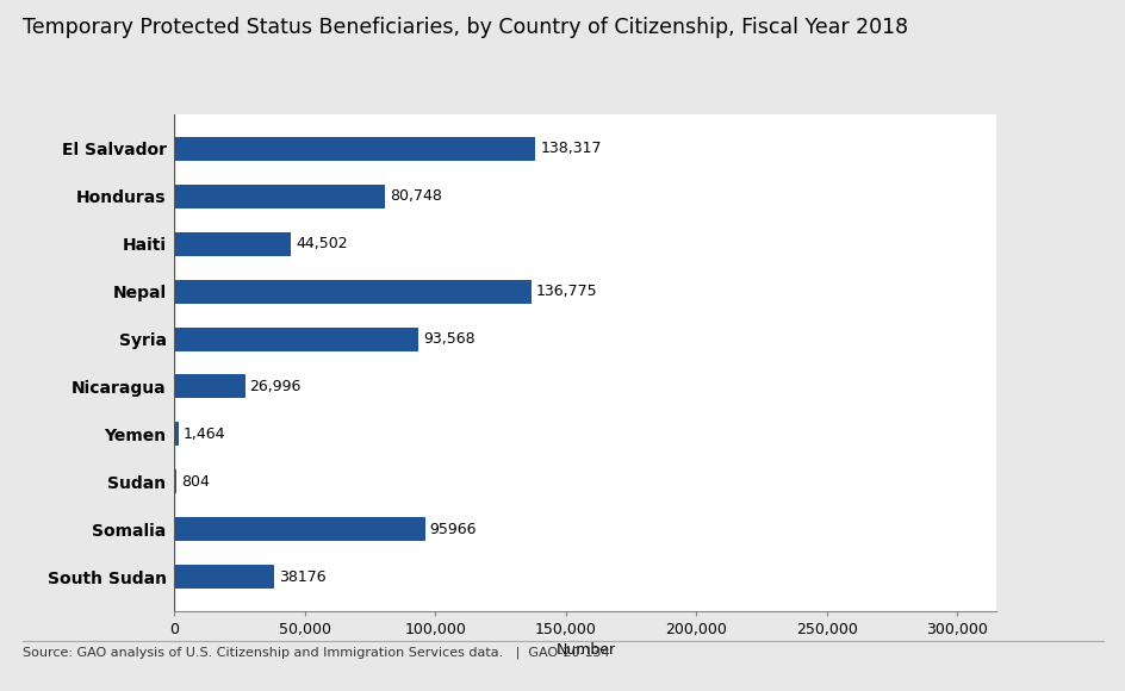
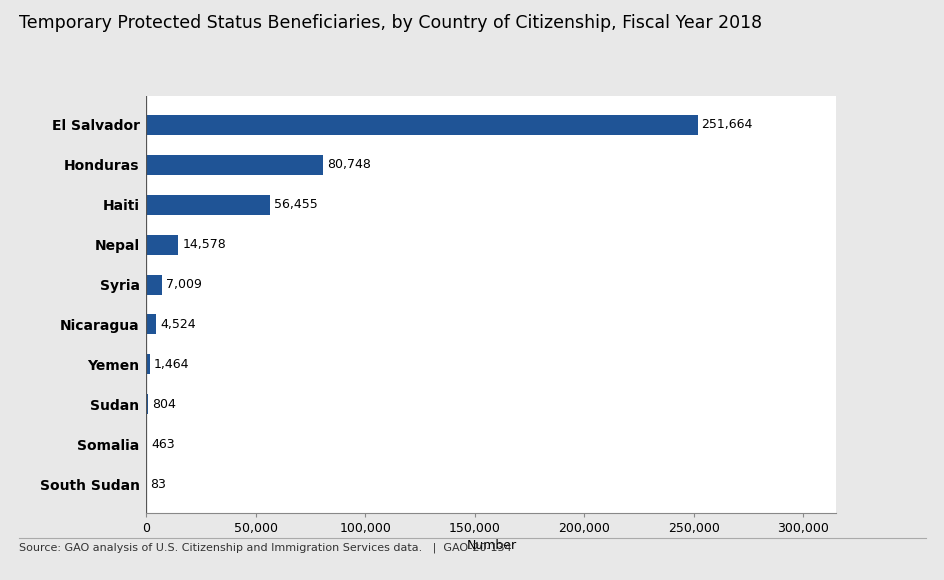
El Salvador: 138,317 -> 251,664
Haiti: 44,502 -> 56,455
Nepal: 136,775 -> 14,578
Syria: 93,568 -> 7,009
Nicaragua: 26,996 -> 4,524
Somalia: 95966 -> 463
South Sudan: 38176 -> 83
